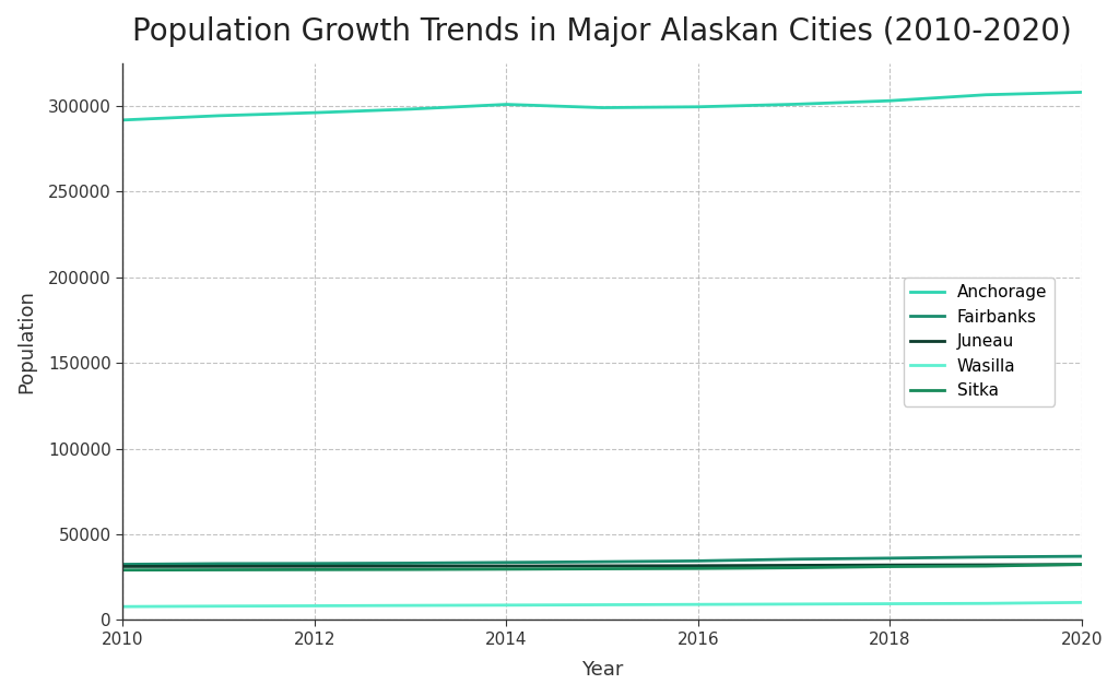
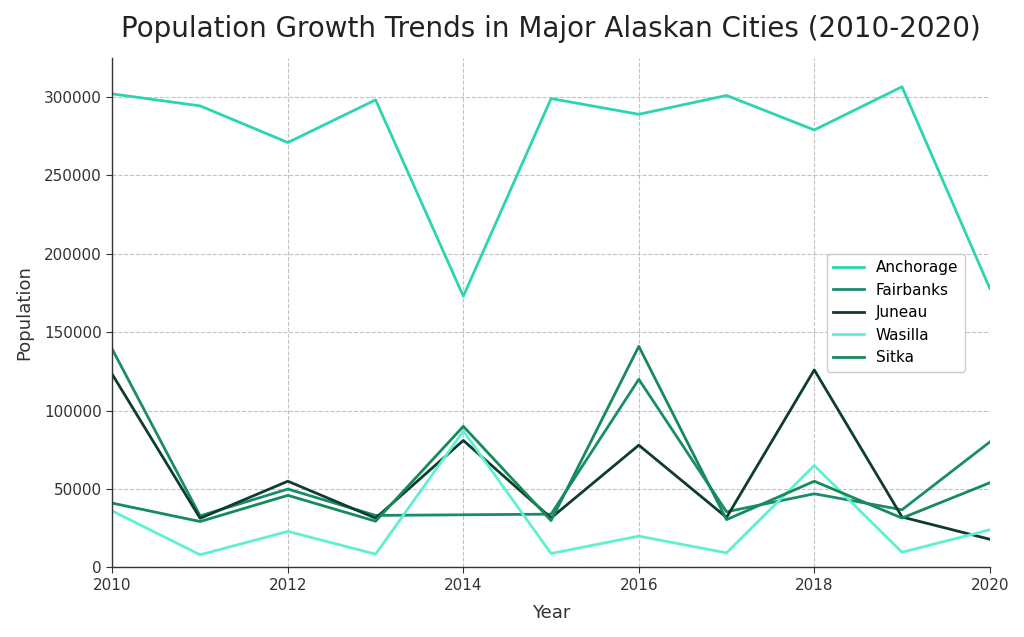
Anchorage/2010: 292000 -> 302000
Fairbanks/2010: 33000 -> 139000
Juneau/2010: 31000 -> 123000
Wasilla/2010: 8000 -> 36000
Sitka/2010: 29000 -> 41000
Anchorage/2012: 296000 -> 271000
Fairbanks/2012: 33000 -> 50000
Juneau/2012: 31000 -> 55000
Wasilla/2012: 8000 -> 23000
Sitka/2012: 29000 -> 46000
Anchorage/2014: 301000 -> 173000
Juneau/2014: 32000 -> 81000
Wasilla/2014: 9000 -> 87000
Sitka/2014: 30000 -> 90000
Anchorage/2016: 300000 -> 289000
Fairbanks/2016: 34000 -> 120000
Juneau/2016: 32000 -> 78000
Wasilla/2016: 9000 -> 20000
Sitka/2016: 30000 -> 141000
Anchorage/2018: 303000 -> 279000
Fairbanks/2018: 36000 -> 47000
Juneau/2018: 32000 -> 126000
Wasilla/2018: 10000 -> 65000
Sitka/2018: 31000 -> 55000
Anchorage/2020: 308000 -> 178000
Fairbanks/2020: 37000 -> 80000
Juneau/2020: 32000 -> 18000
Wasilla/2020: 10000 -> 24000
Sitka/2020: 32000 -> 54000
